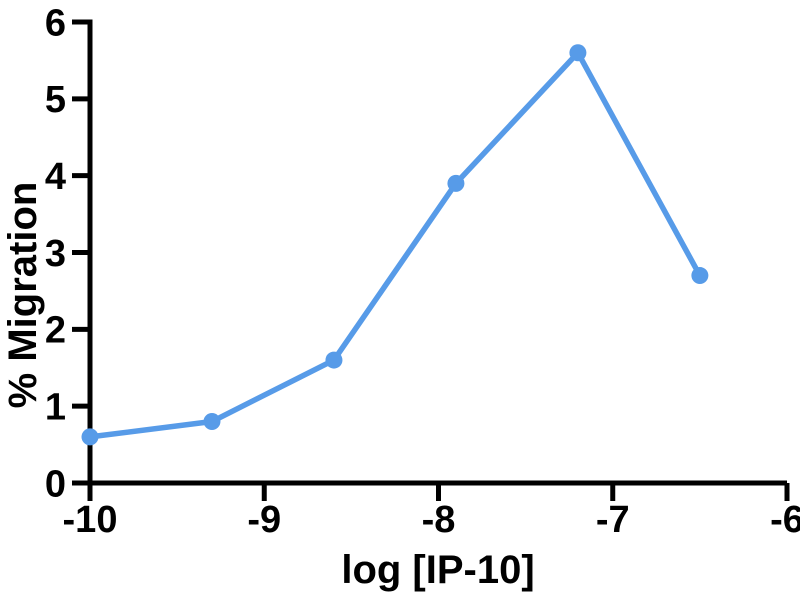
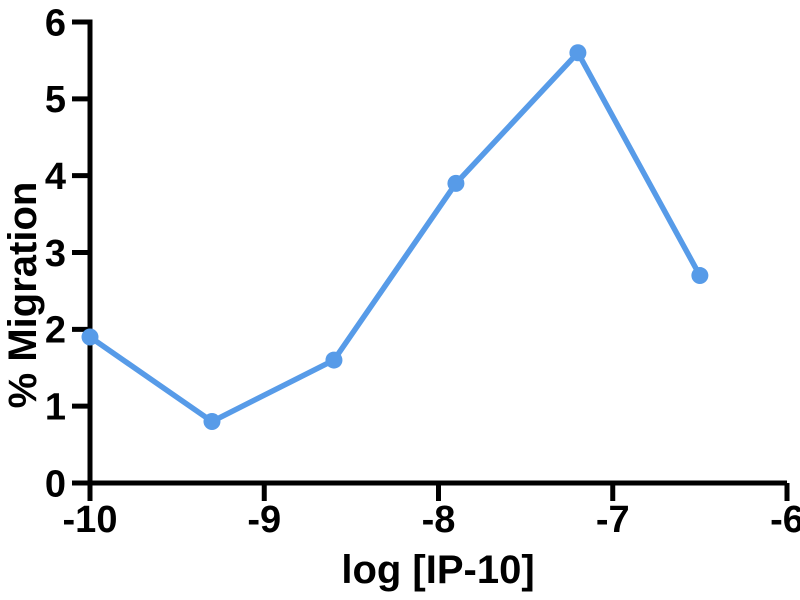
-10: 0.6 -> 1.9
